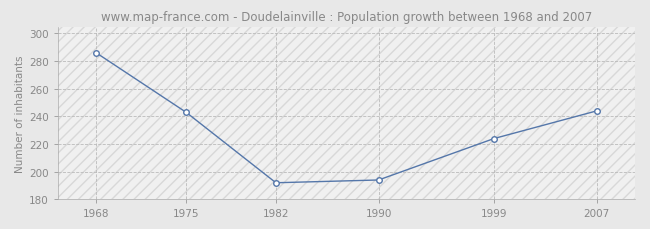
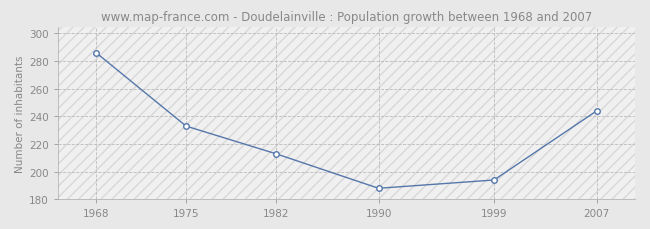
1975: 243 -> 233
1982: 192 -> 213
1990: 194 -> 188
1999: 224 -> 194
